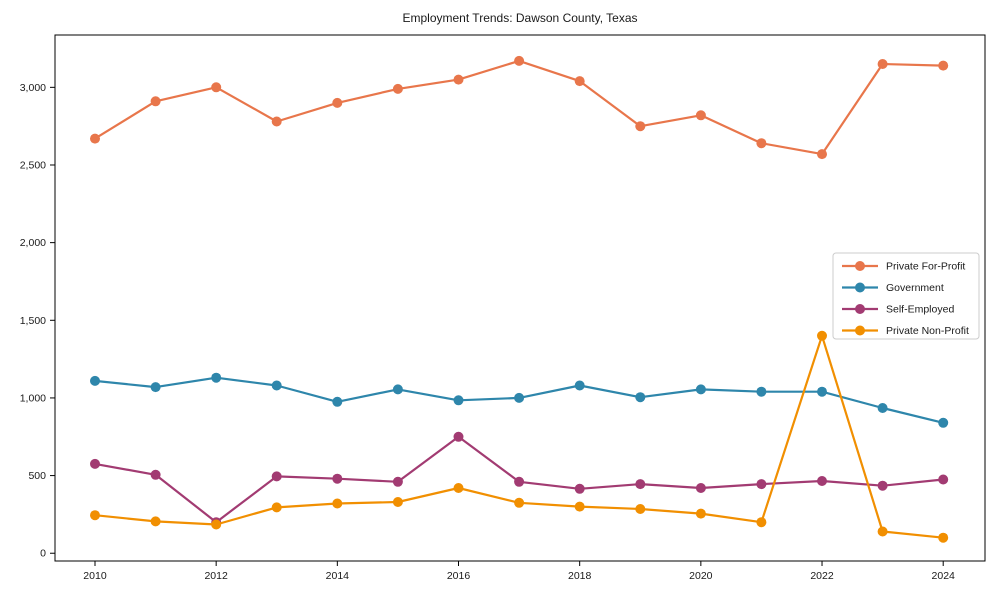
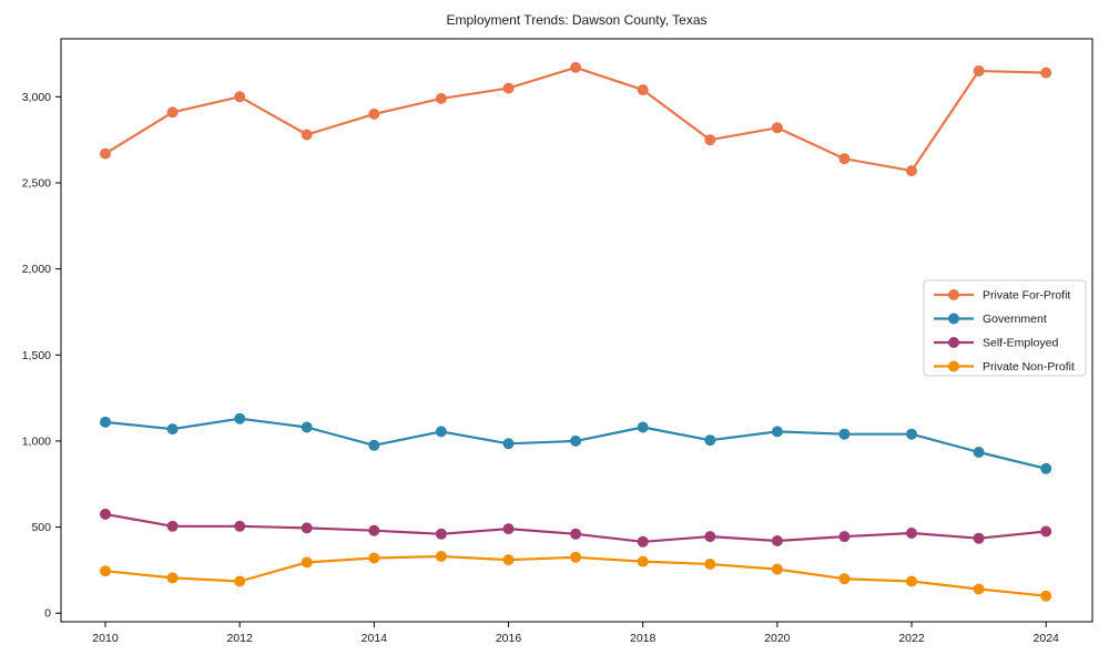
Self-Employed/2012: 200 -> 500
Self-Employed/2016: 750 -> 490
Private Non-Profit/2016: 420 -> 310
Private Non-Profit/2022: 1400 -> 180
